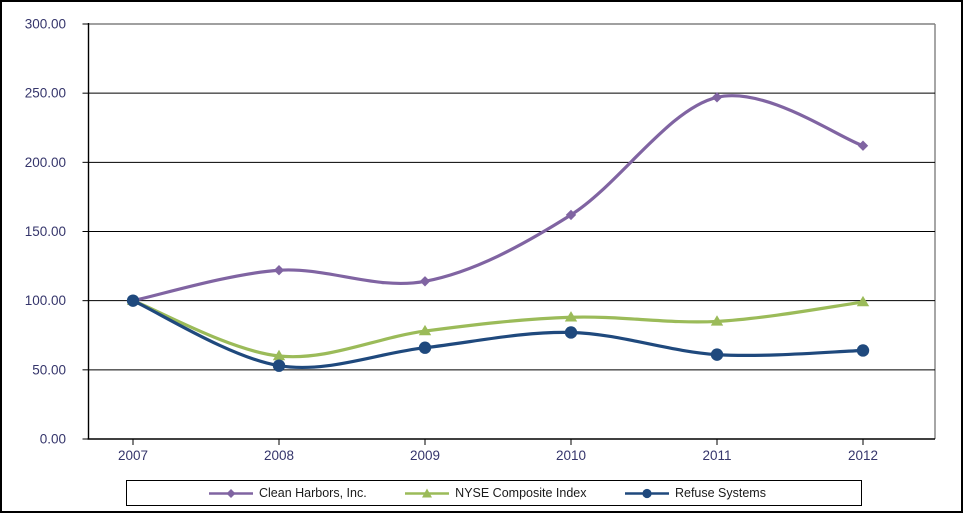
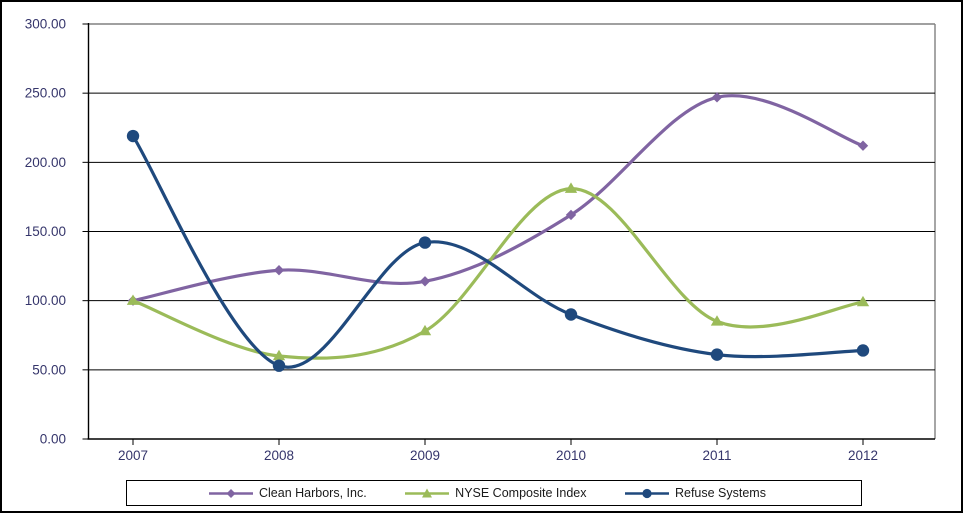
Refuse Systems/2007: 100 -> 219
Refuse Systems/2009: 66 -> 142
NYSE Composite Index/2010: 88 -> 181
Refuse Systems/2010: 77 -> 90
